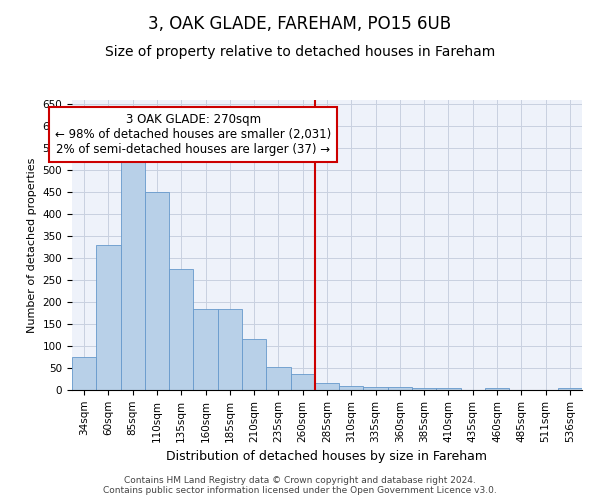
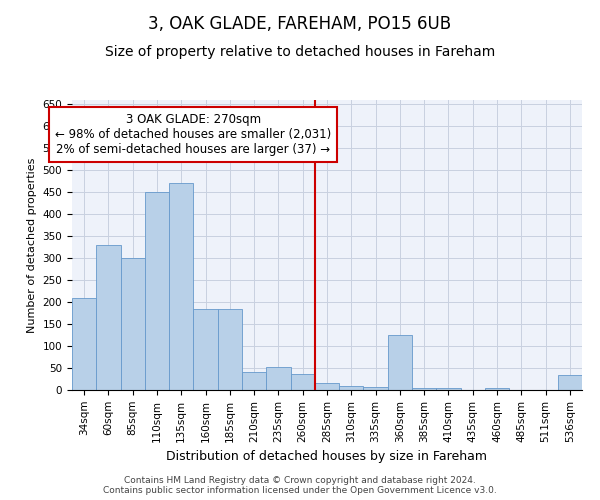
34sqm: 75 -> 210
85sqm: 525 -> 300
135sqm: 275 -> 470
210sqm: 115 -> 40
360sqm: 7 -> 125
536sqm: 5 -> 35
